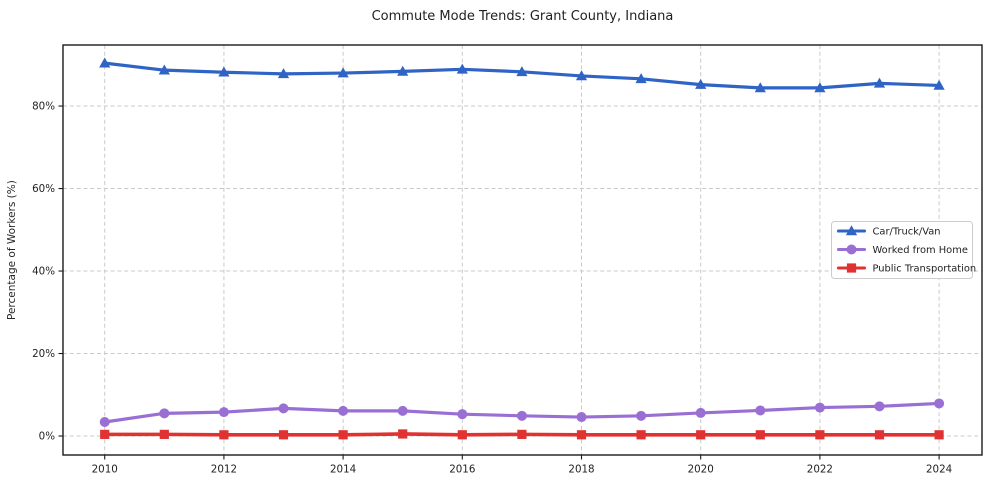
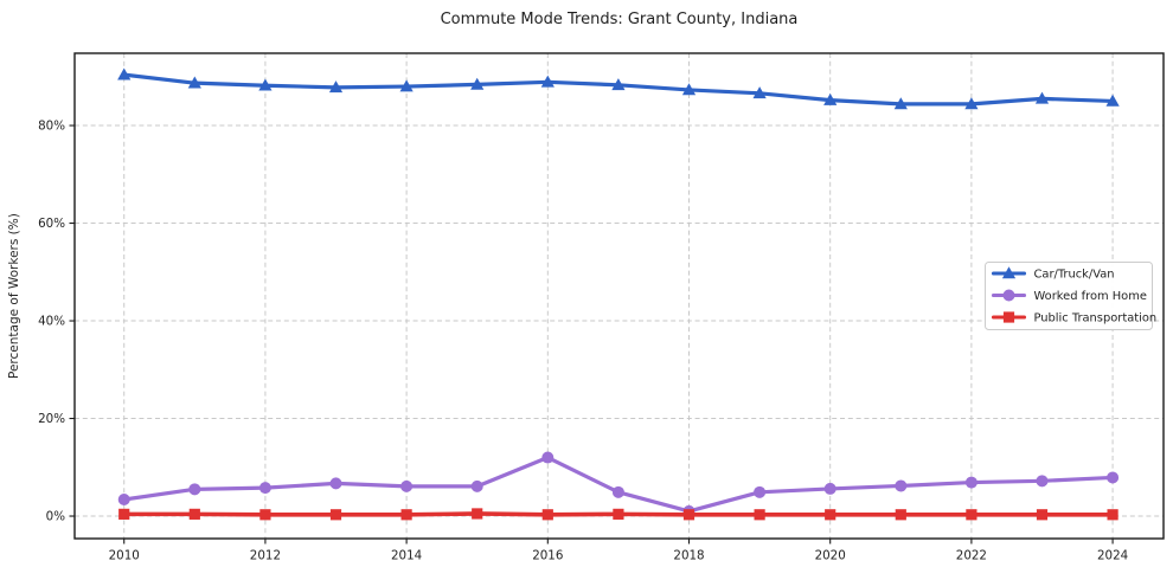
Worked from Home/2016: 5% -> 12%
Worked from Home/2018: 5% -> 1%
